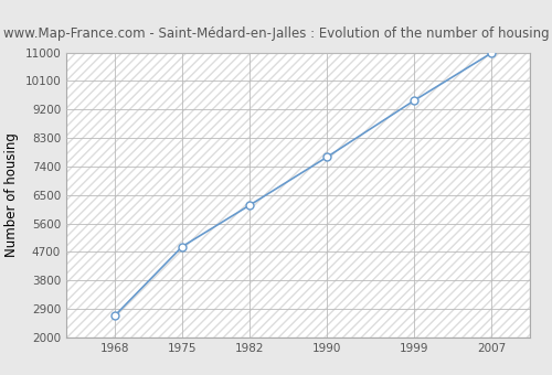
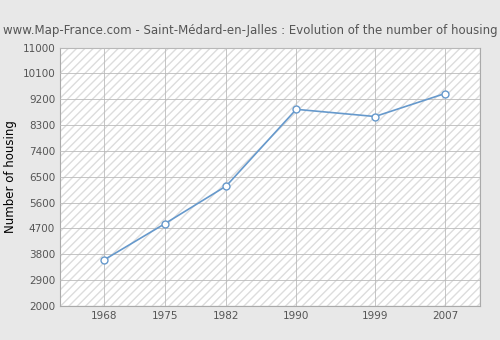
1968: 2680 -> 3600
1990: 7700 -> 8850
1999: 9480 -> 8600
2007: 10980 -> 9400
